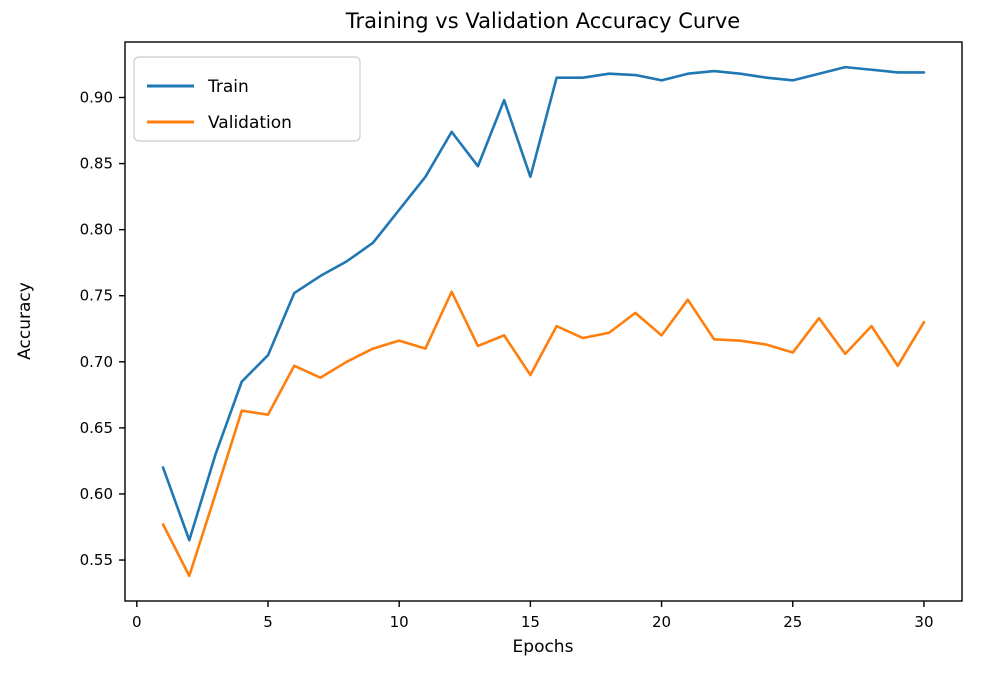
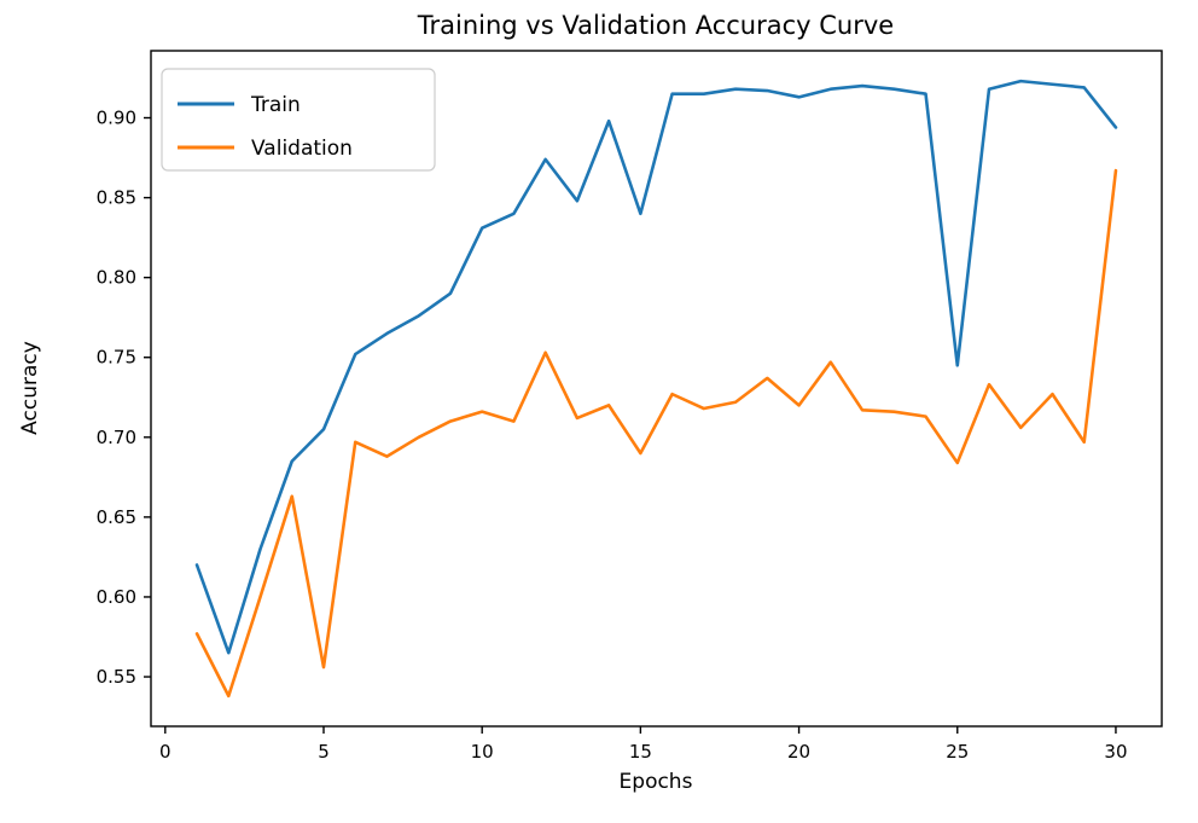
Validation/5: 0.660 -> 0.556
Train/10: 0.815 -> 0.831
Train/25: 0.913 -> 0.745
Validation/25: 0.707 -> 0.684
Train/30: 0.919 -> 0.894
Validation/30: 0.730 -> 0.867
